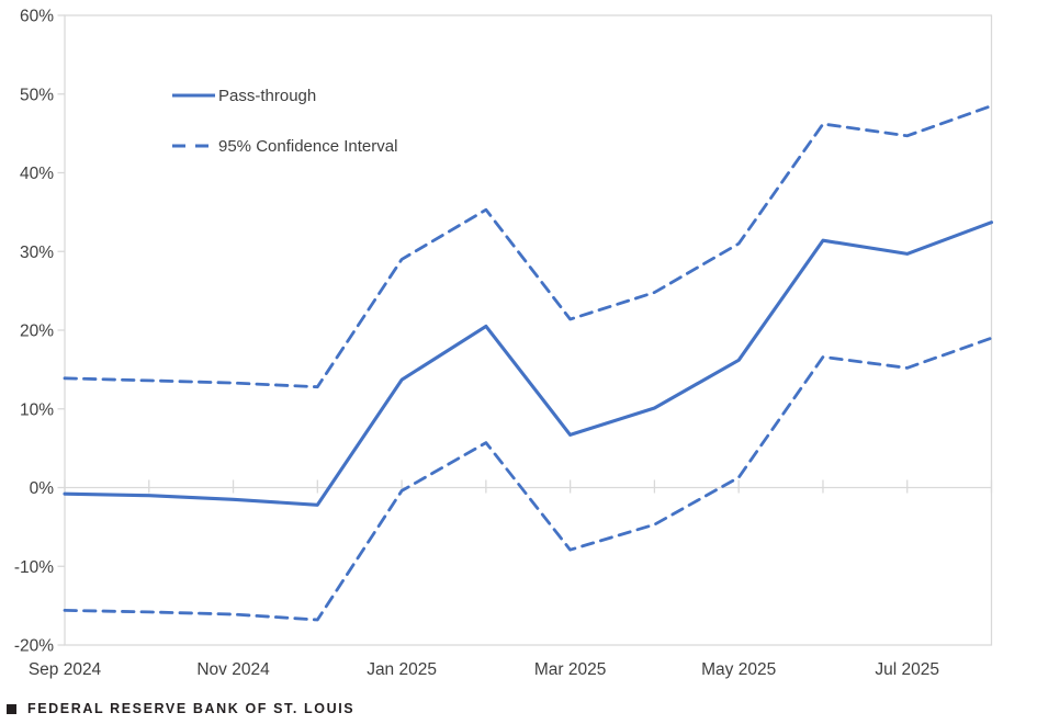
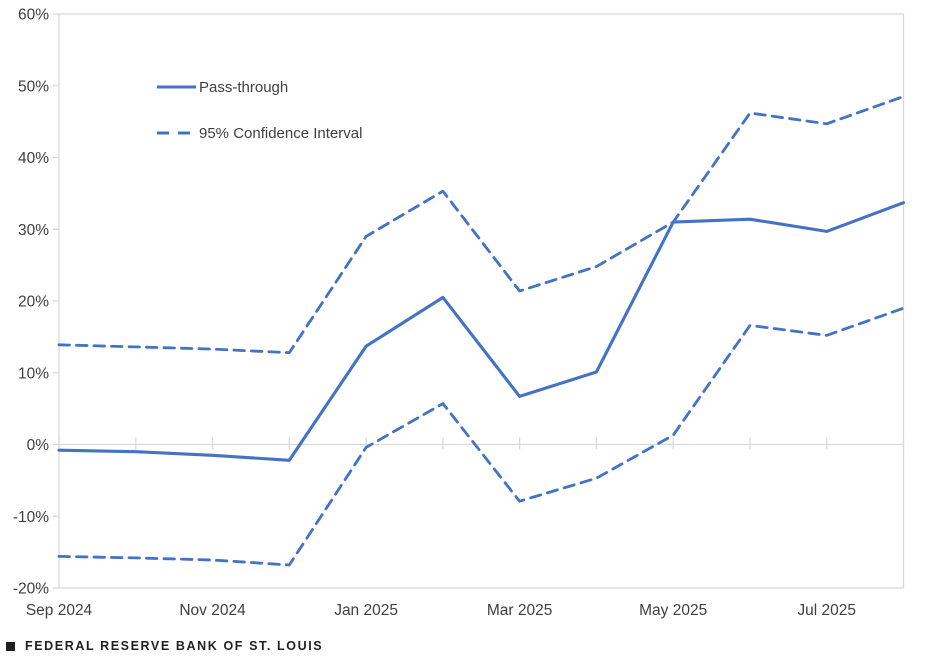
Pass-through/May 2025: 16% -> 31%
